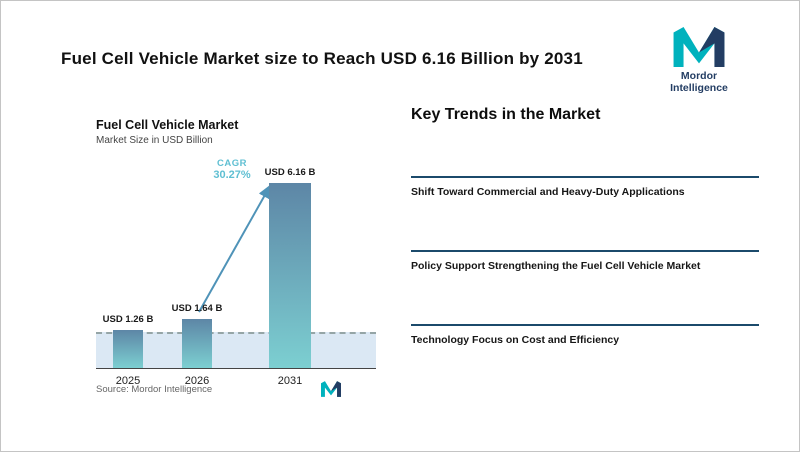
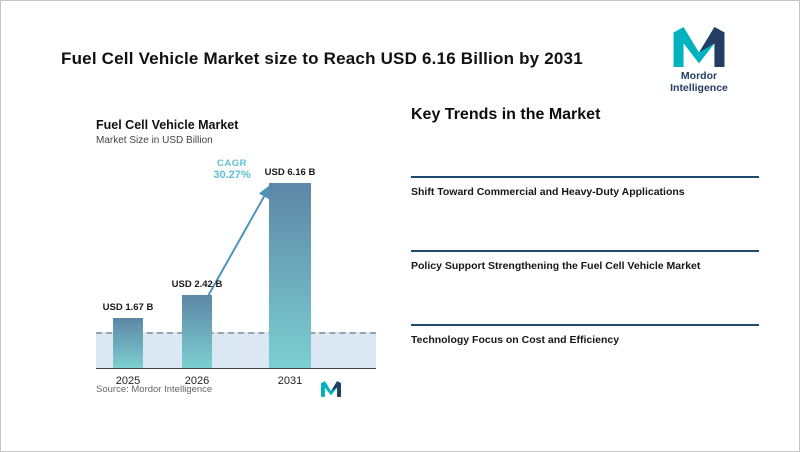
2025: 1.26 -> 1.67
2026: 1.64 -> 2.42
